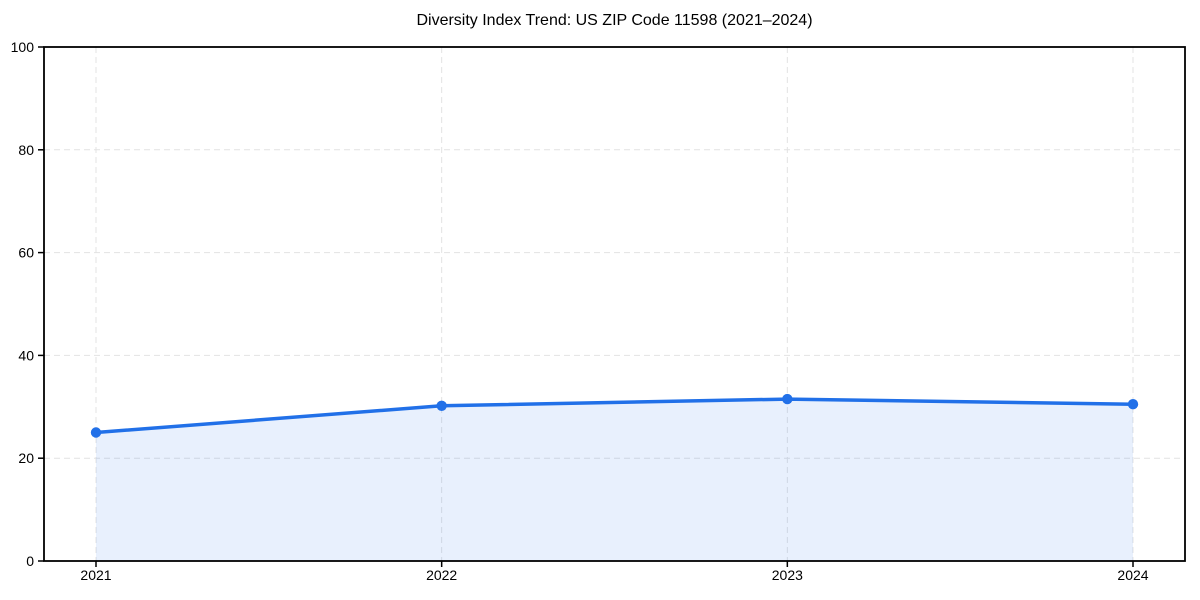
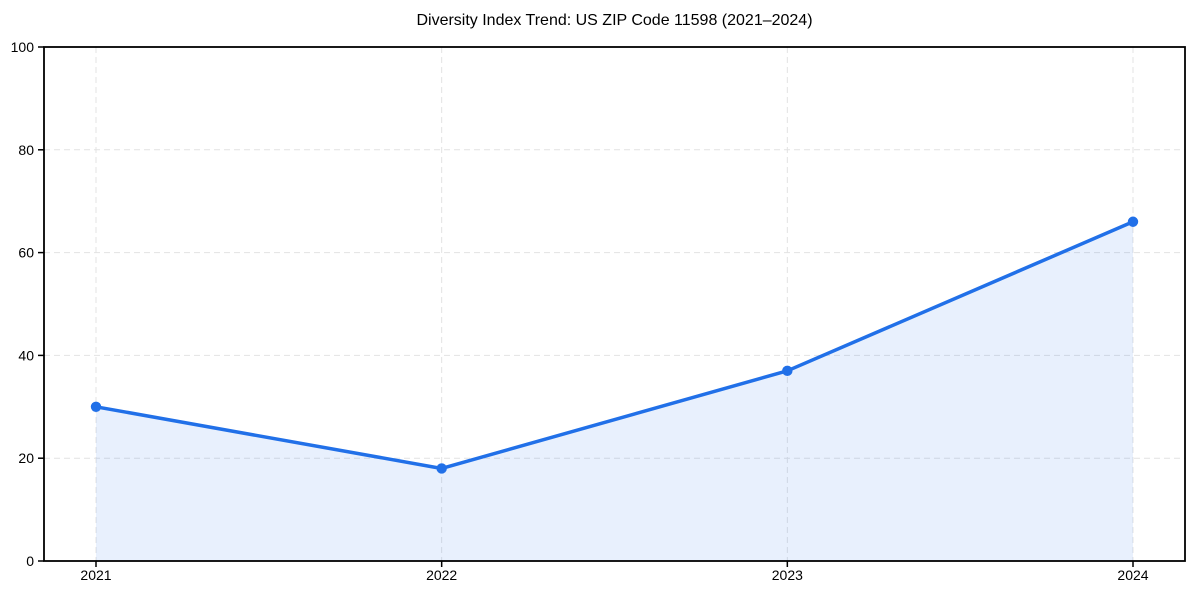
2021: 25 -> 30
2022: 30 -> 18
2023: 32 -> 37
2024: 30 -> 66
